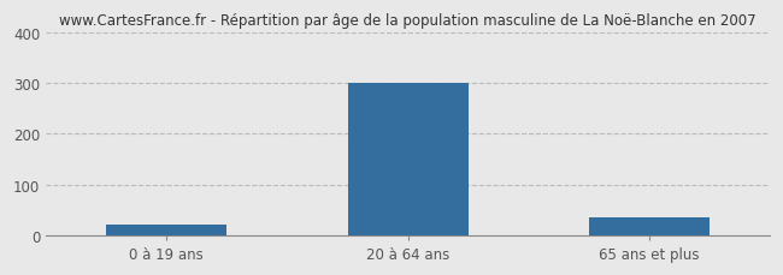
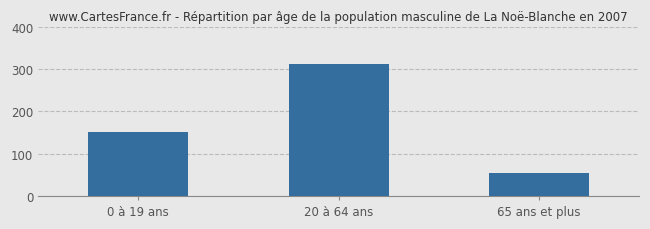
0 à 19 ans: 20 -> 152
20 à 64 ans: 300 -> 313
65 ans et plus: 35 -> 55
